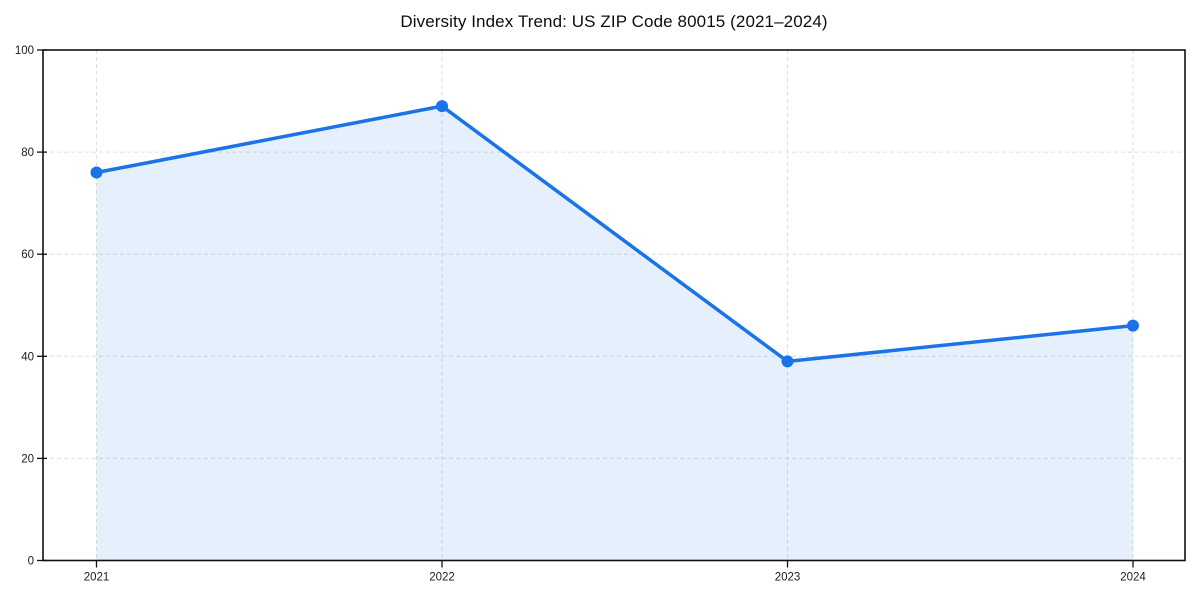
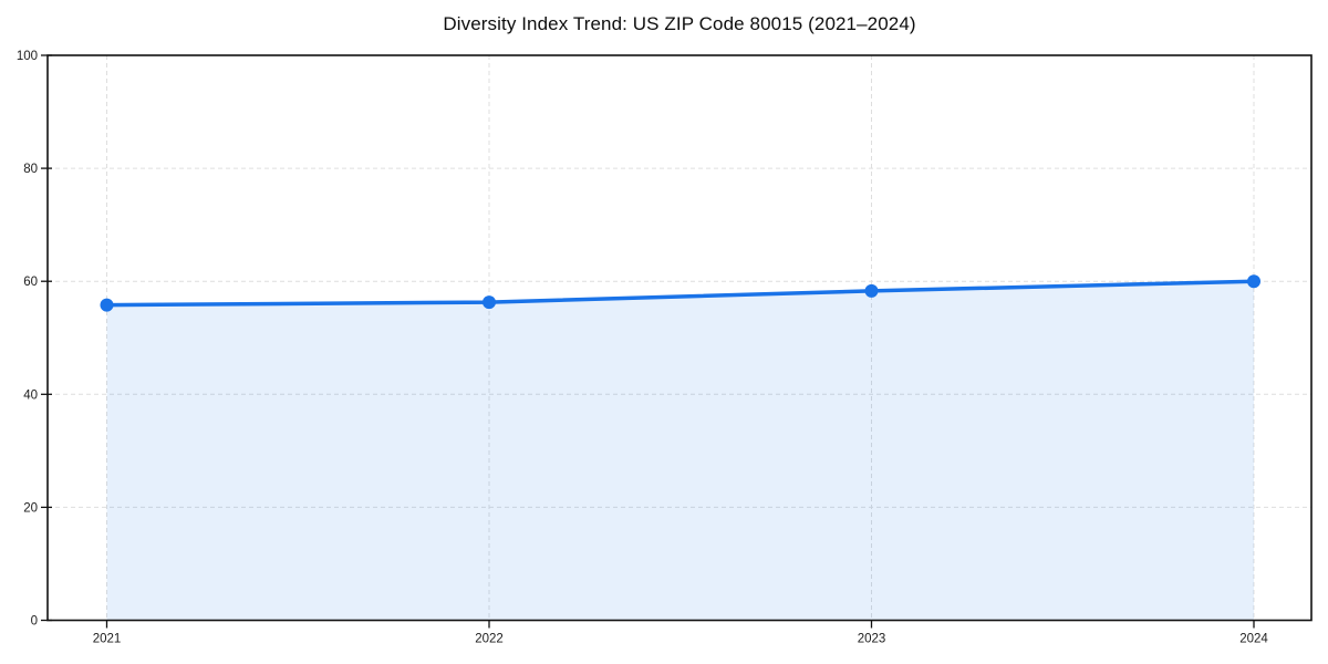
2021: 76 -> 56
2022: 89 -> 56
2023: 39 -> 58
2024: 46 -> 60
